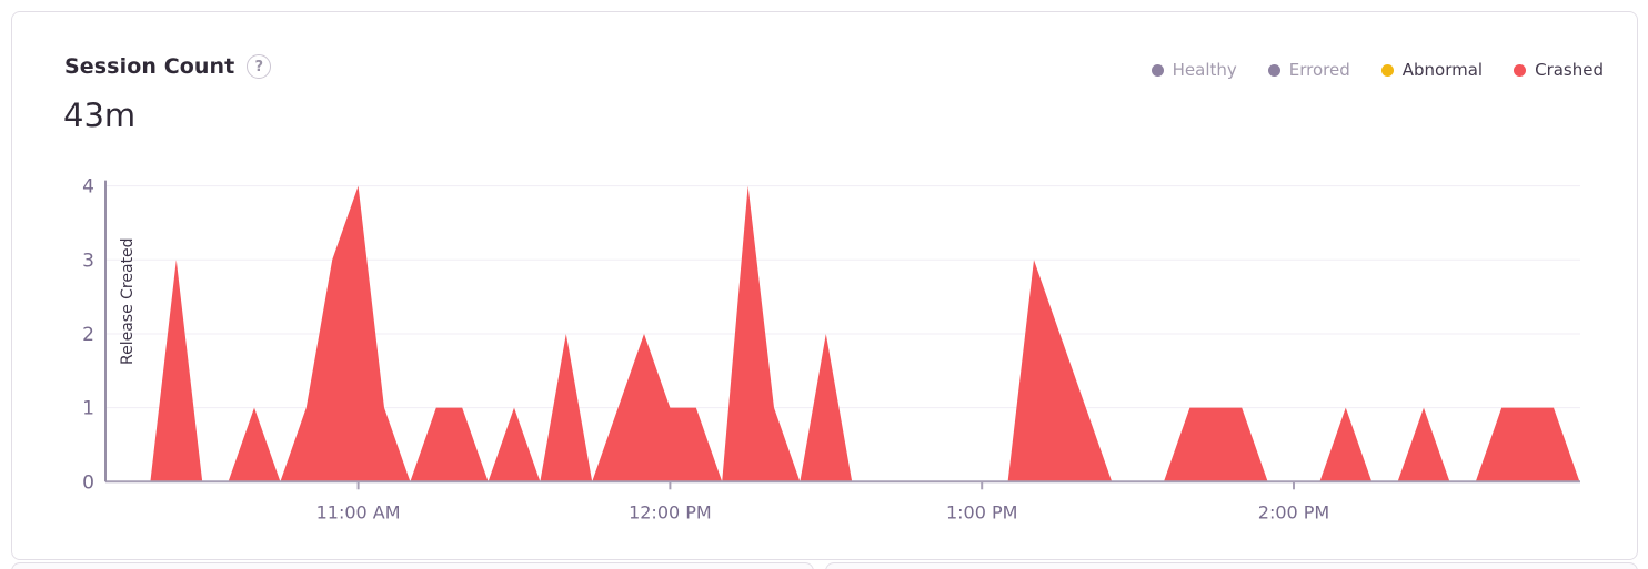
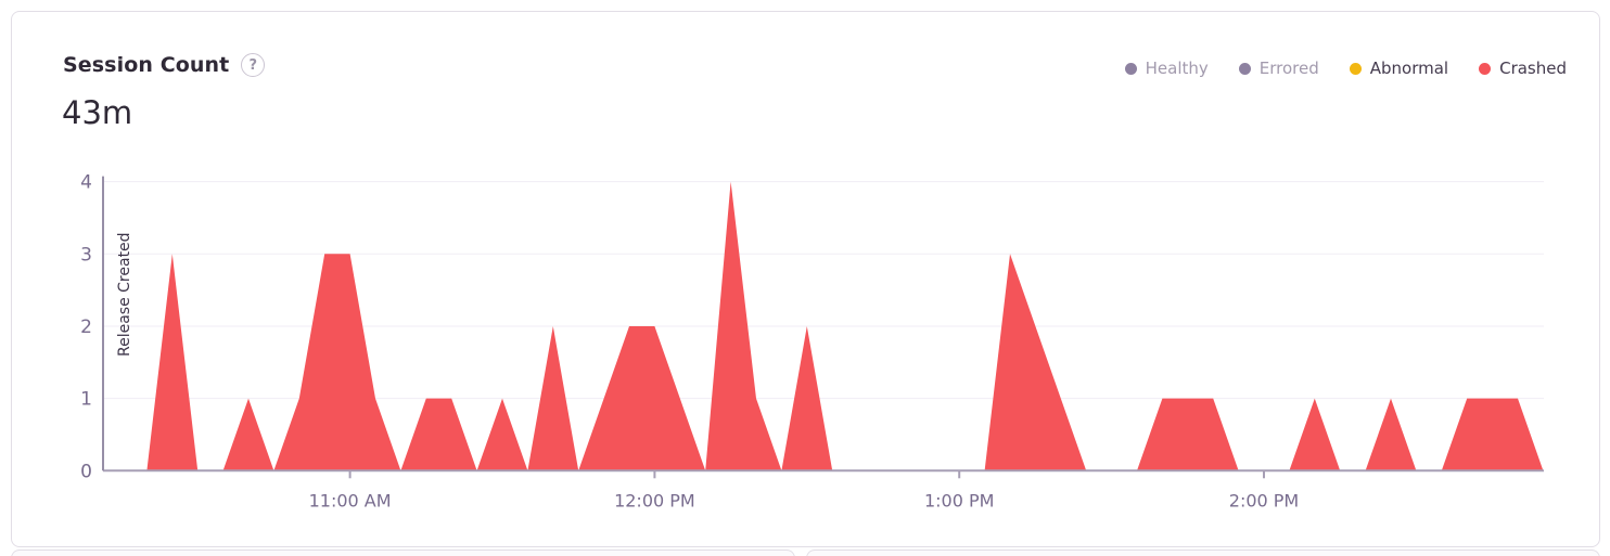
11:00 AM: 4 -> 3
12:00 PM: 1 -> 2
